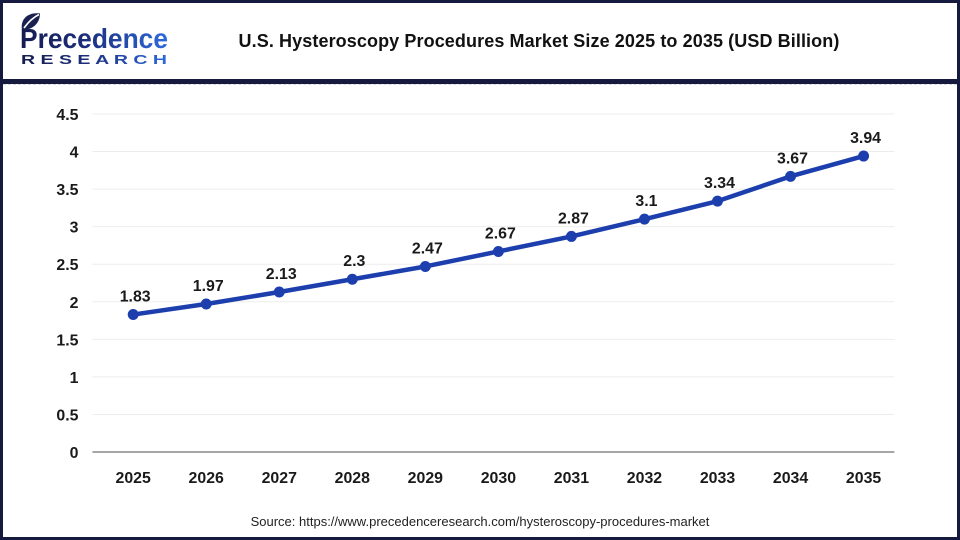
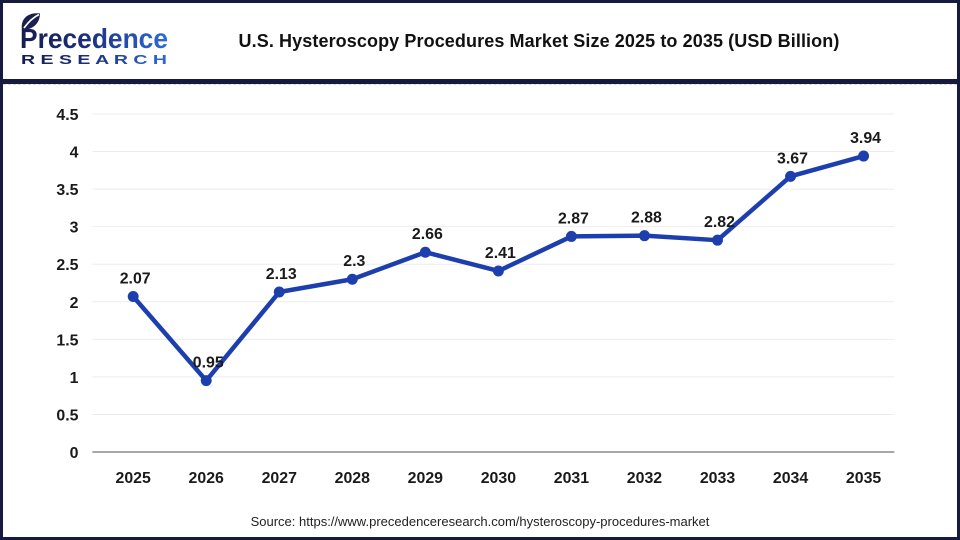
2025: 1.83 -> 2.07
2026: 1.97 -> 0.95
2029: 2.47 -> 2.66
2030: 2.67 -> 2.41
2032: 3.1 -> 2.88
2033: 3.34 -> 2.82
